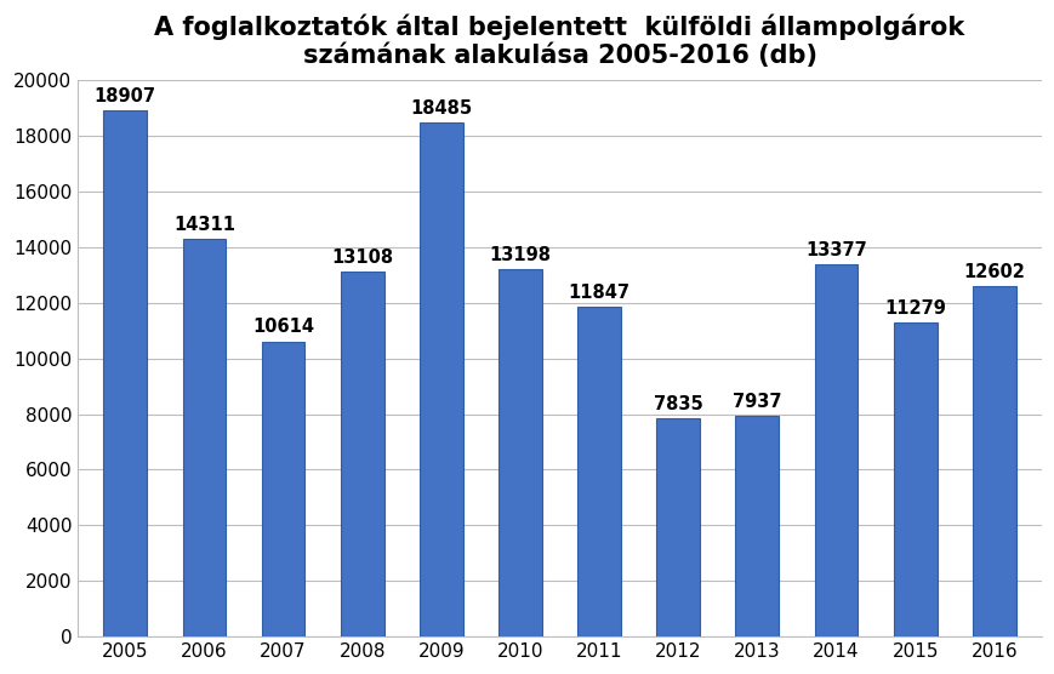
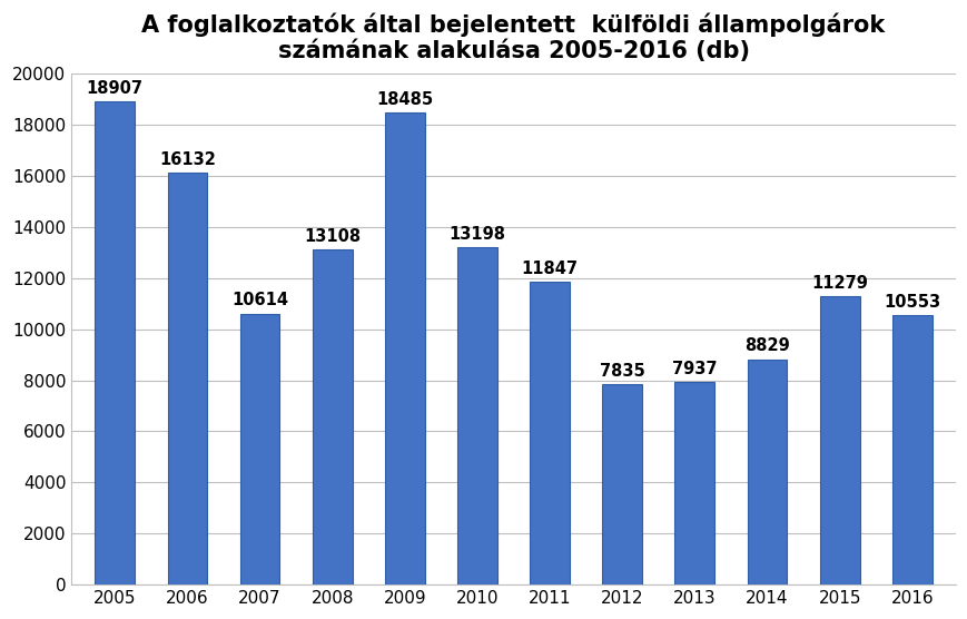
2006: 14311 -> 16132
2014: 13377 -> 8829
2016: 12602 -> 10553
